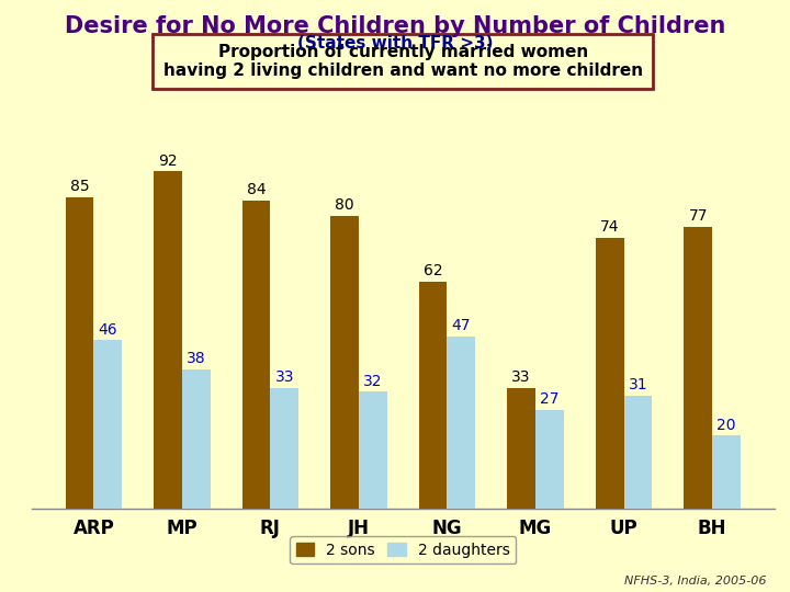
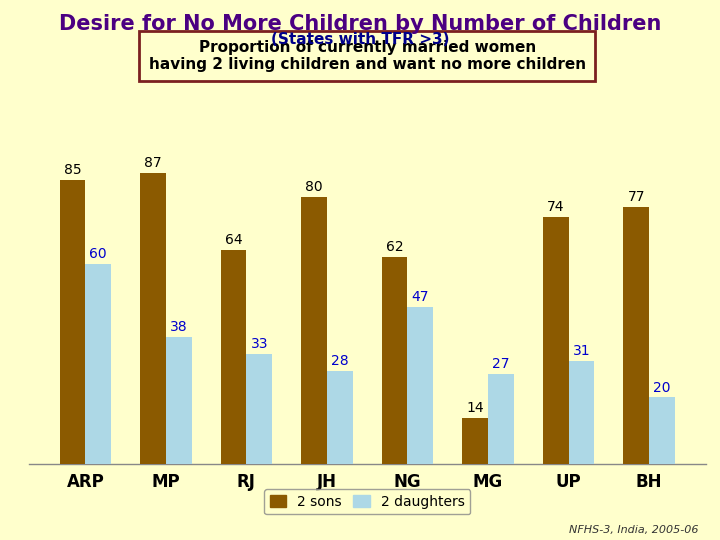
2 daughters/ARP: 46 -> 60
2 sons/MP: 92 -> 87
2 sons/RJ: 84 -> 64
2 daughters/JH: 32 -> 28
2 sons/MG: 33 -> 14
